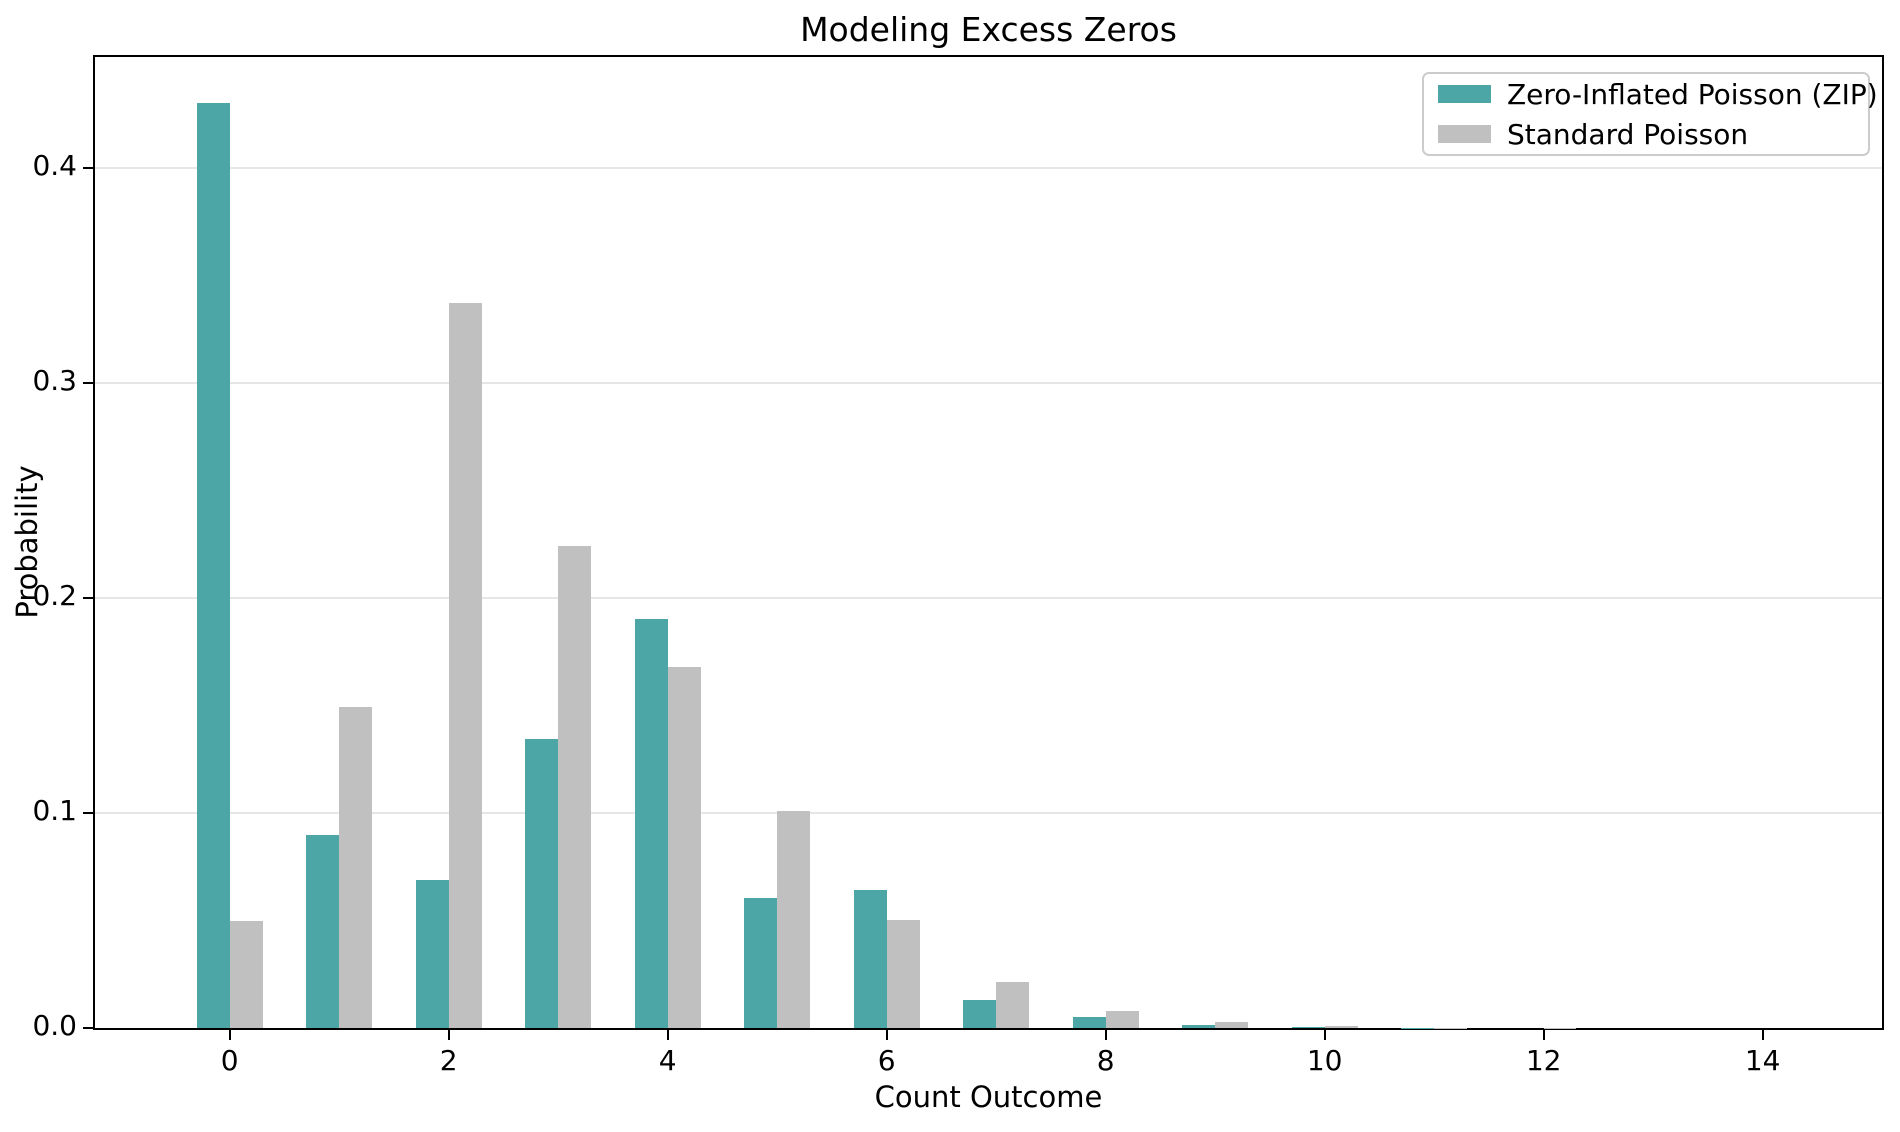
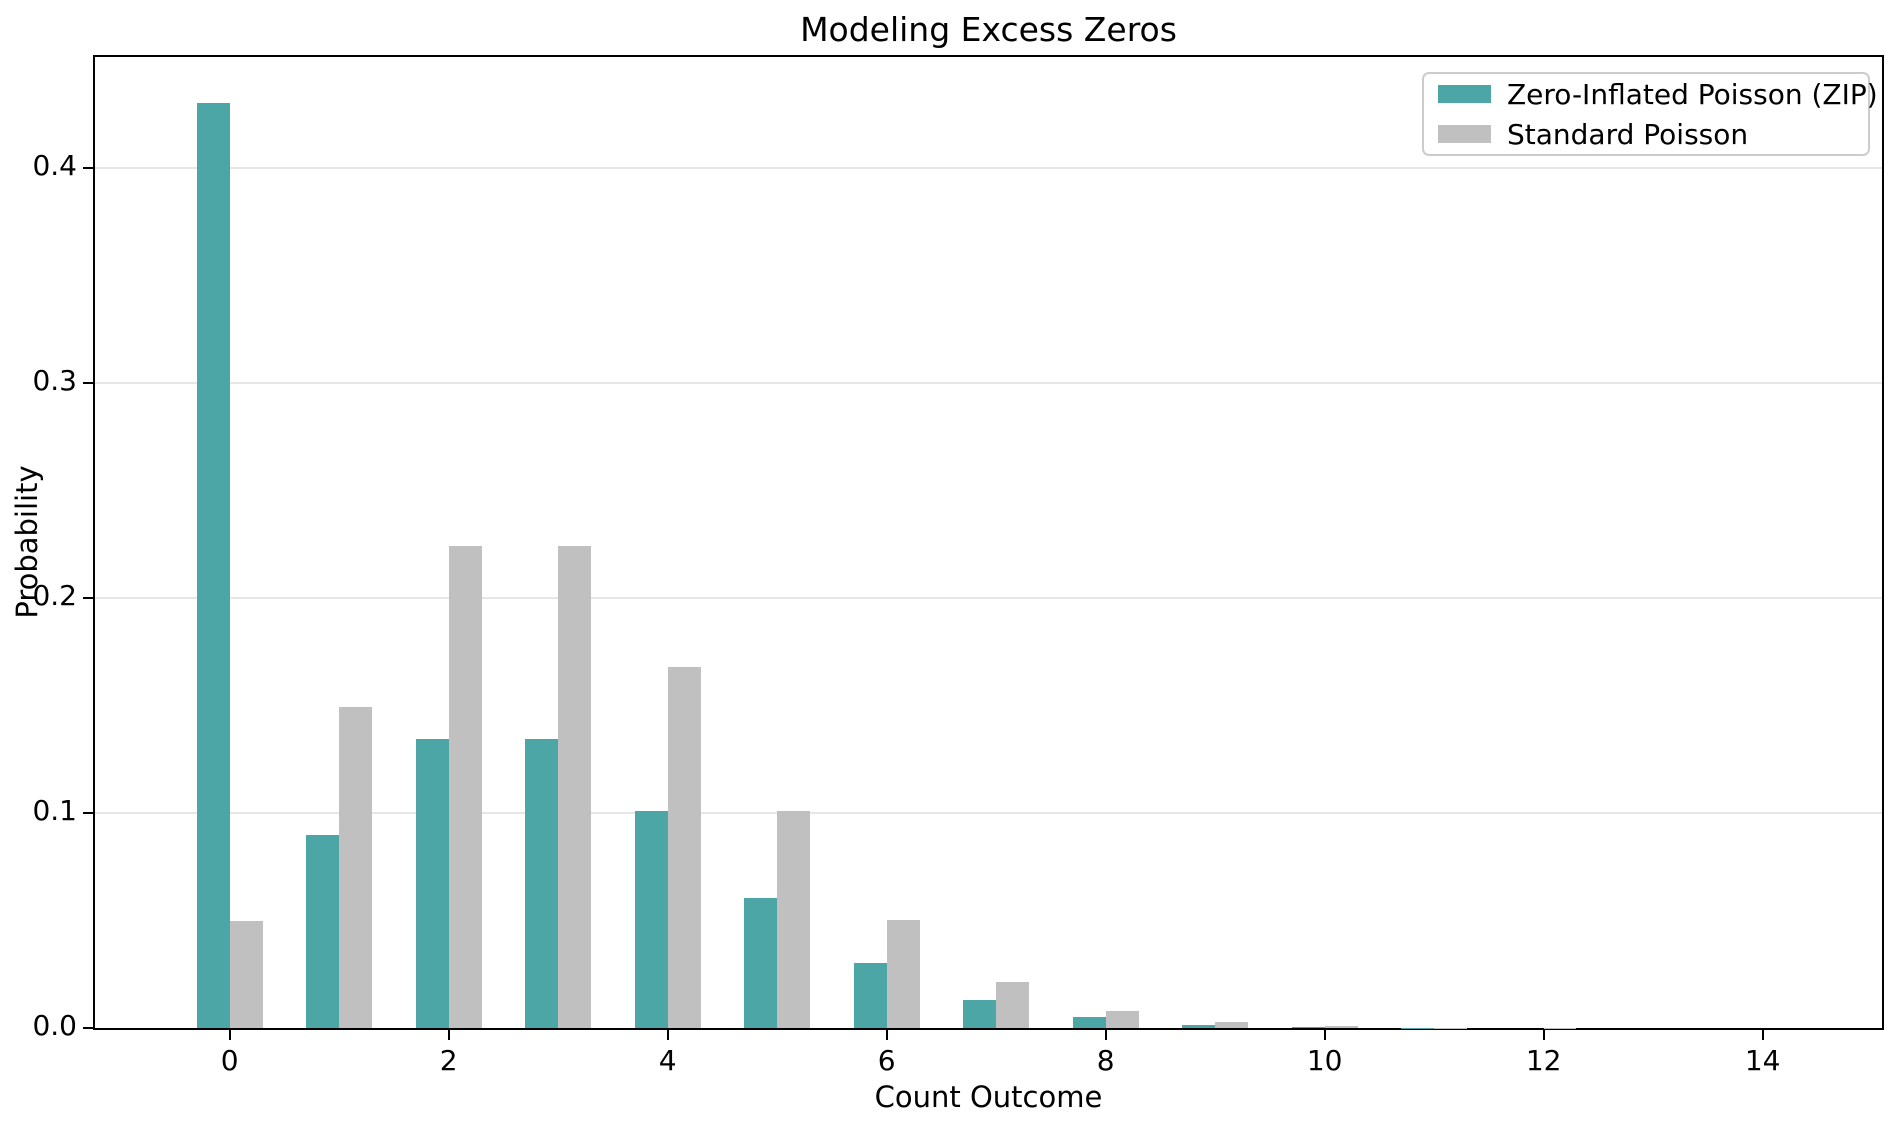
Zero-Inflated Poisson (ZIP)/2: 0.069 -> 0.134
Standard Poisson/2: 0.337 -> 0.224
Zero-Inflated Poisson (ZIP)/4: 0.190 -> 0.101
Zero-Inflated Poisson (ZIP)/6: 0.064 -> 0.030
